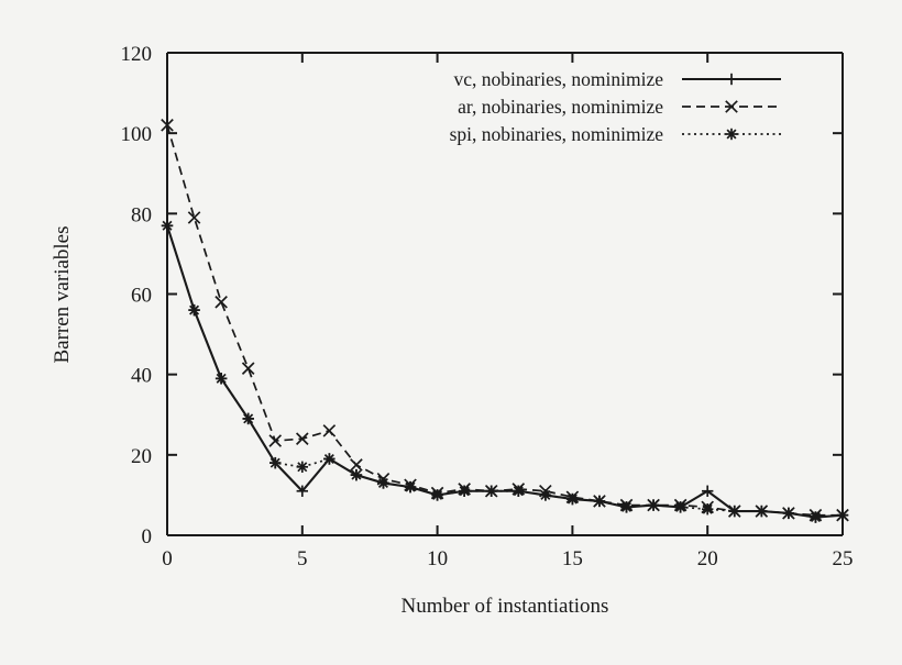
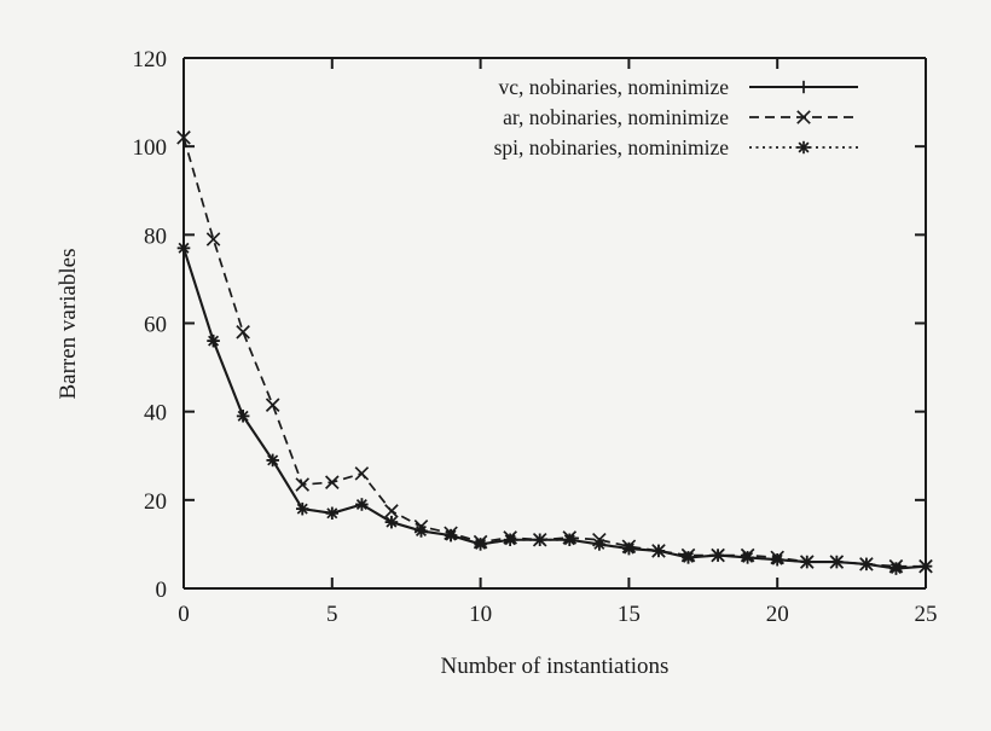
vc, nobinaries, nominimize/5: 11 -> 17
vc, nobinaries, nominimize/20: 11 -> 6
